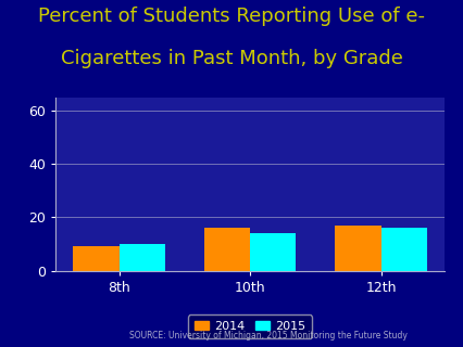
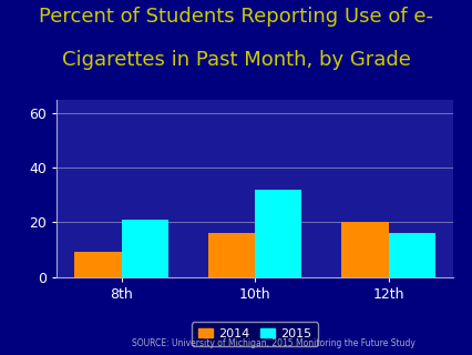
2015/8th: 10 -> 21
2015/10th: 14 -> 32
2014/12th: 17 -> 20
